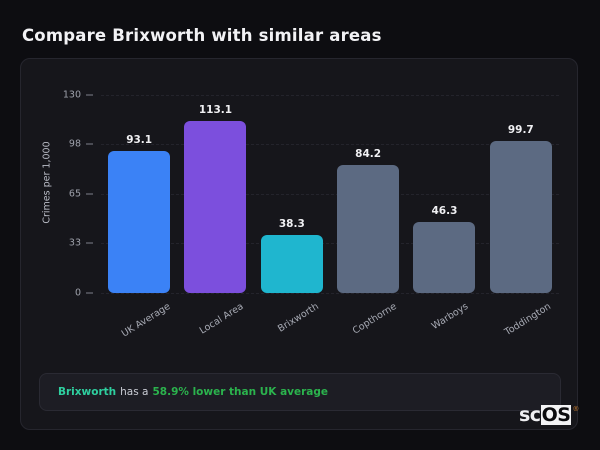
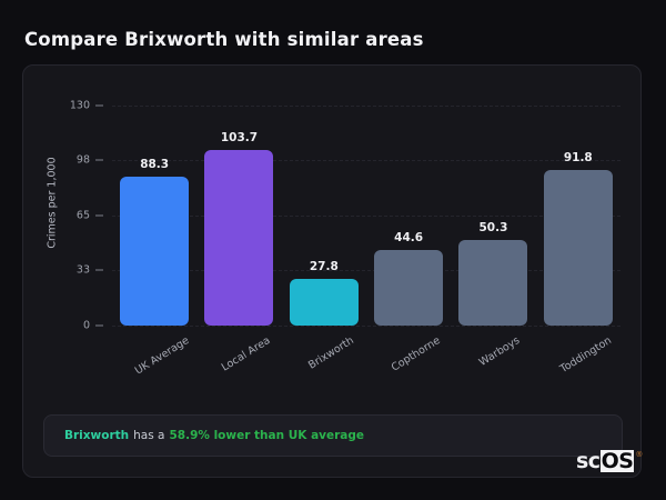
UK Average: 93.1 -> 88.3
Local Area: 113.1 -> 103.7
Brixworth: 38.3 -> 27.8
Copthorne: 84.2 -> 44.6
Warboys: 46.3 -> 50.3
Toddington: 99.7 -> 91.8
